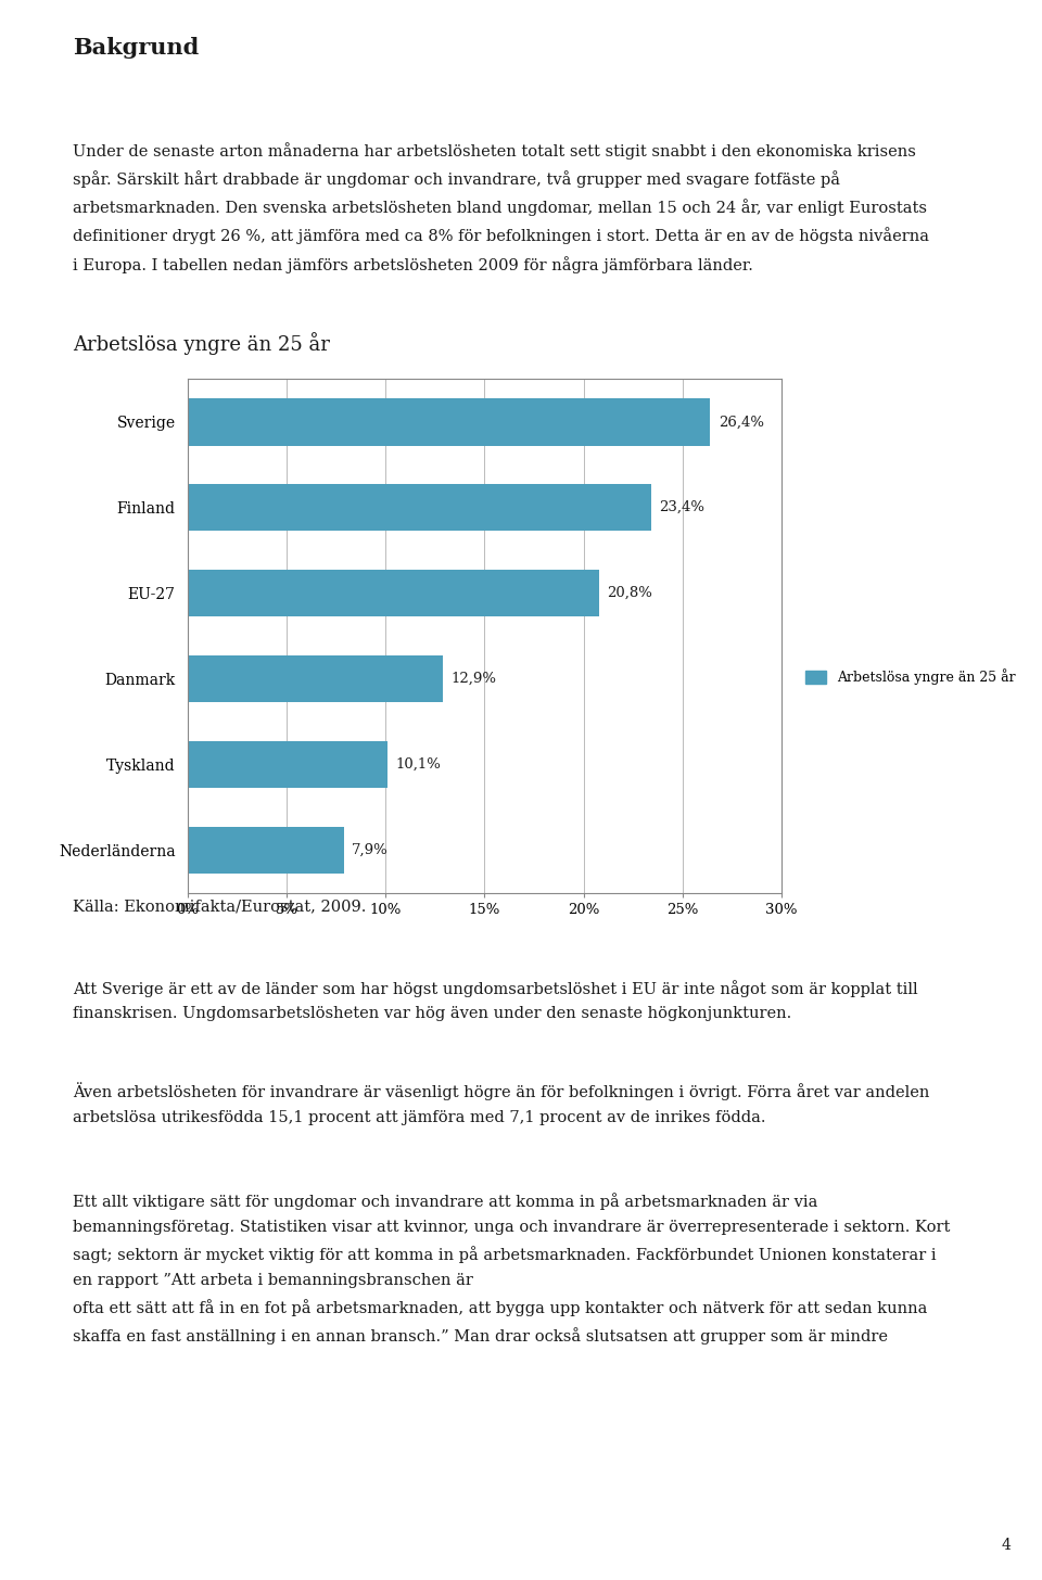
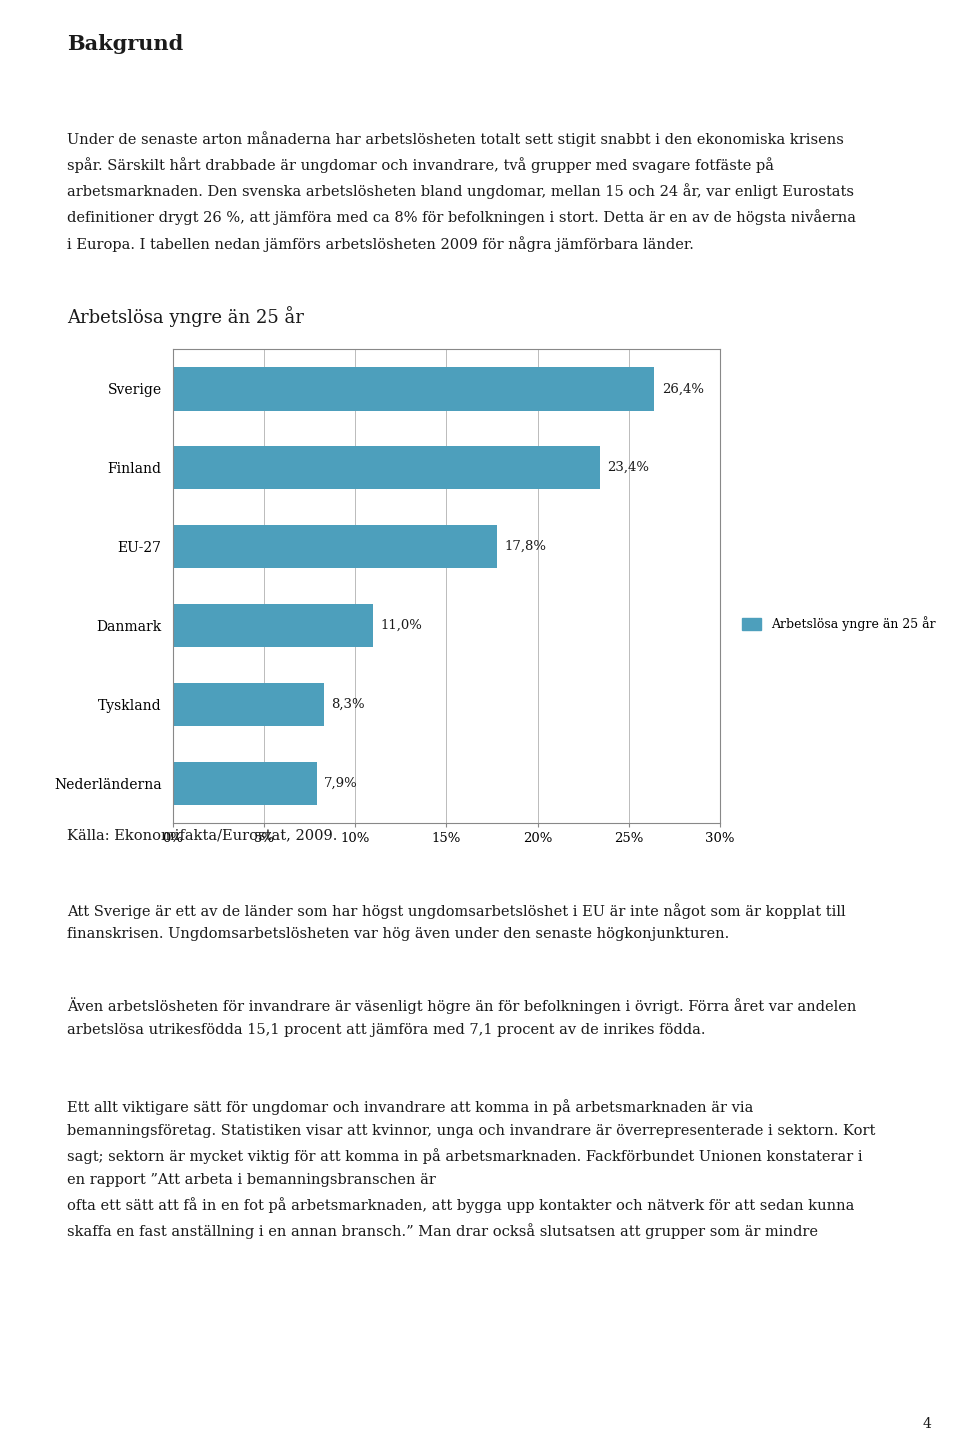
EU-27: 20,8% -> 17,8%
Danmark: 12,9% -> 11,0%
Tyskland: 10,1% -> 8,3%
